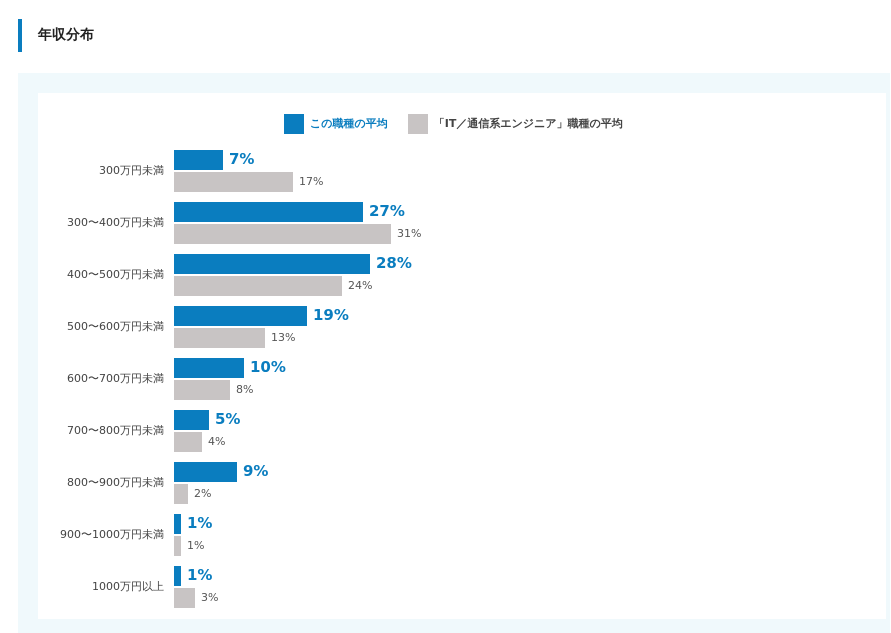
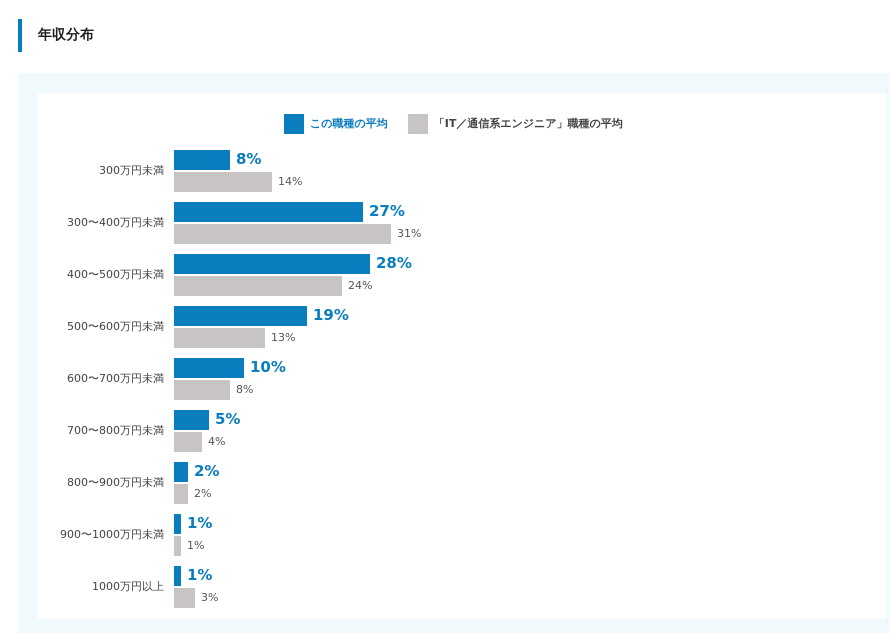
この職種の平均/300万円未満: 7% -> 8%
「IT／通信系エンジニア」職種の平均/300万円未満: 17% -> 14%
この職種の平均/800〜900万円未満: 9% -> 2%
